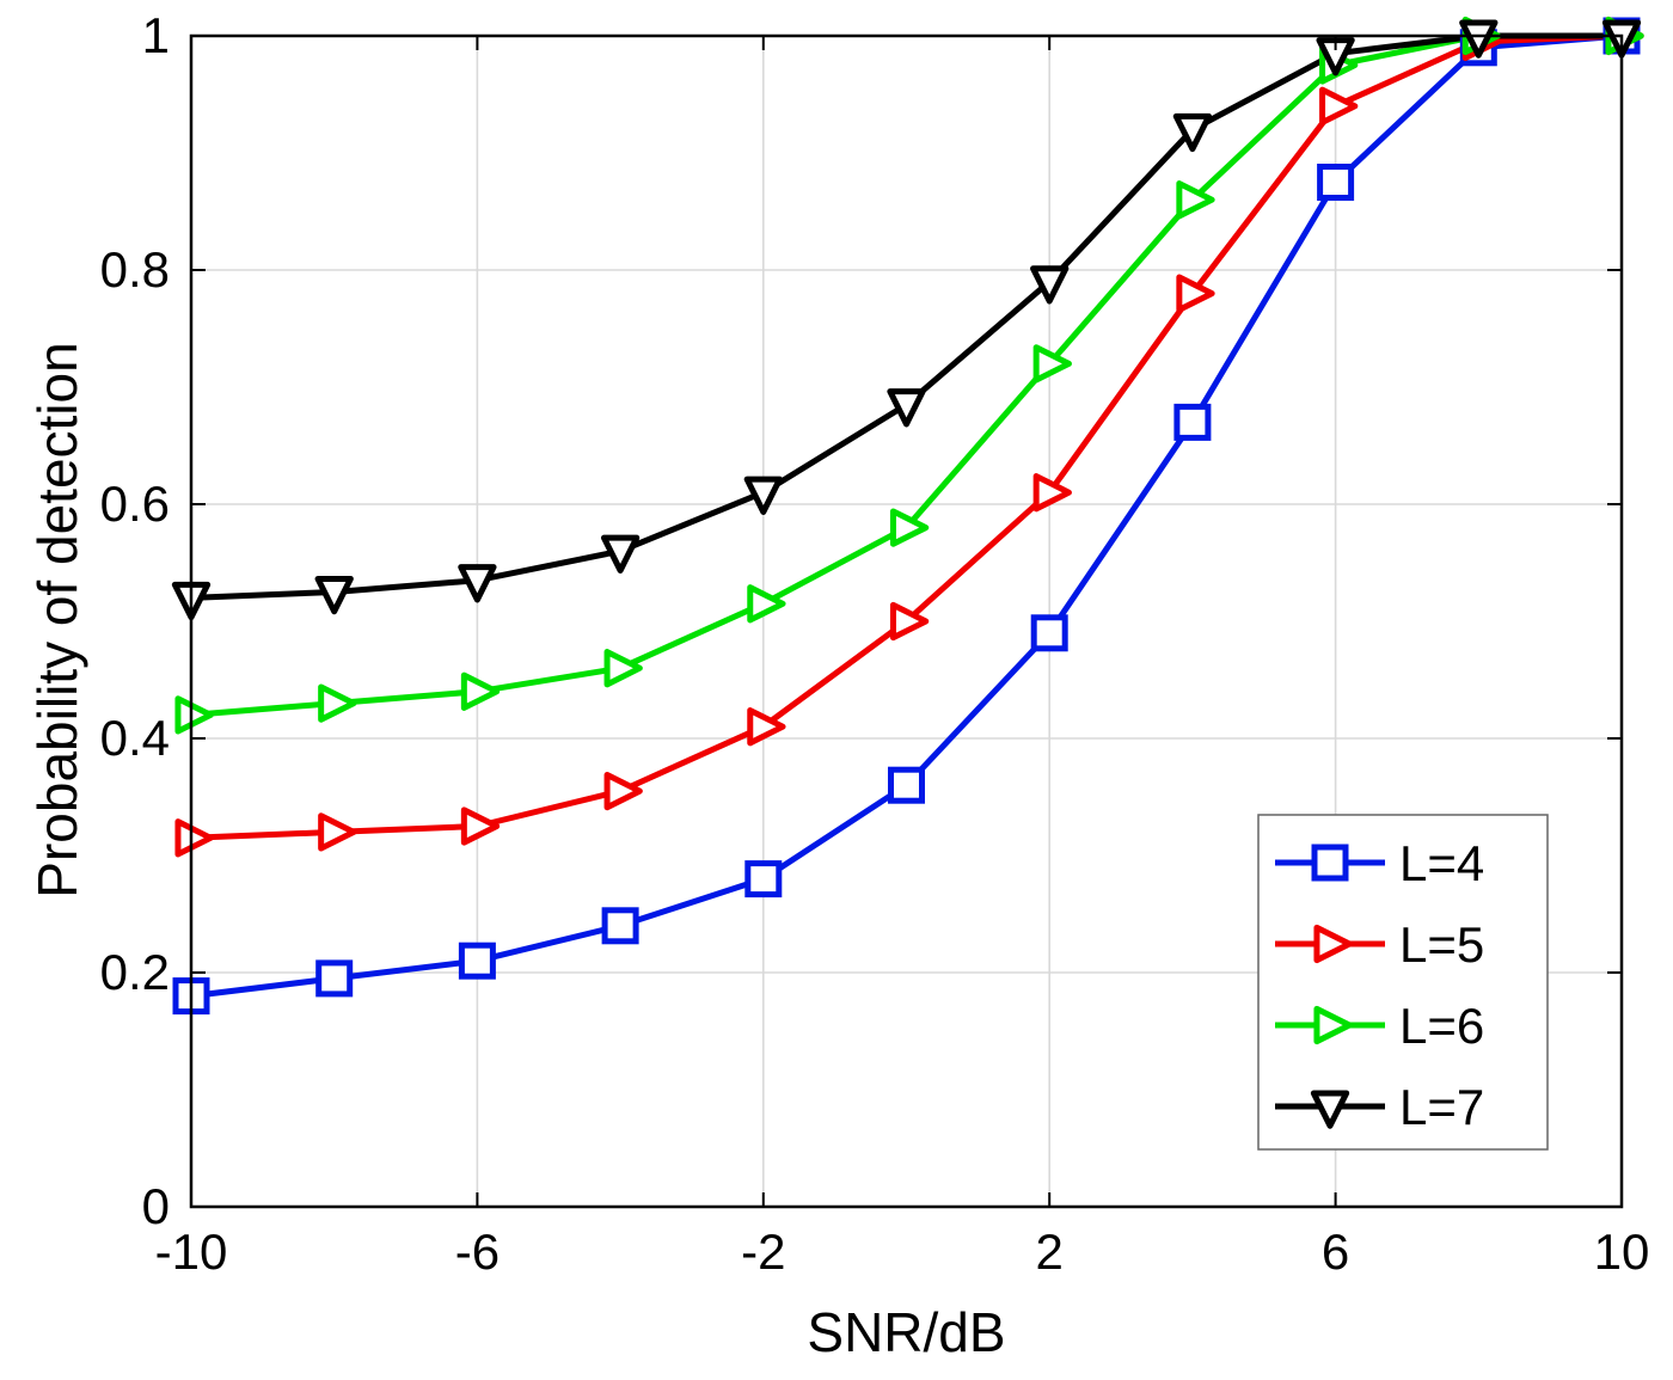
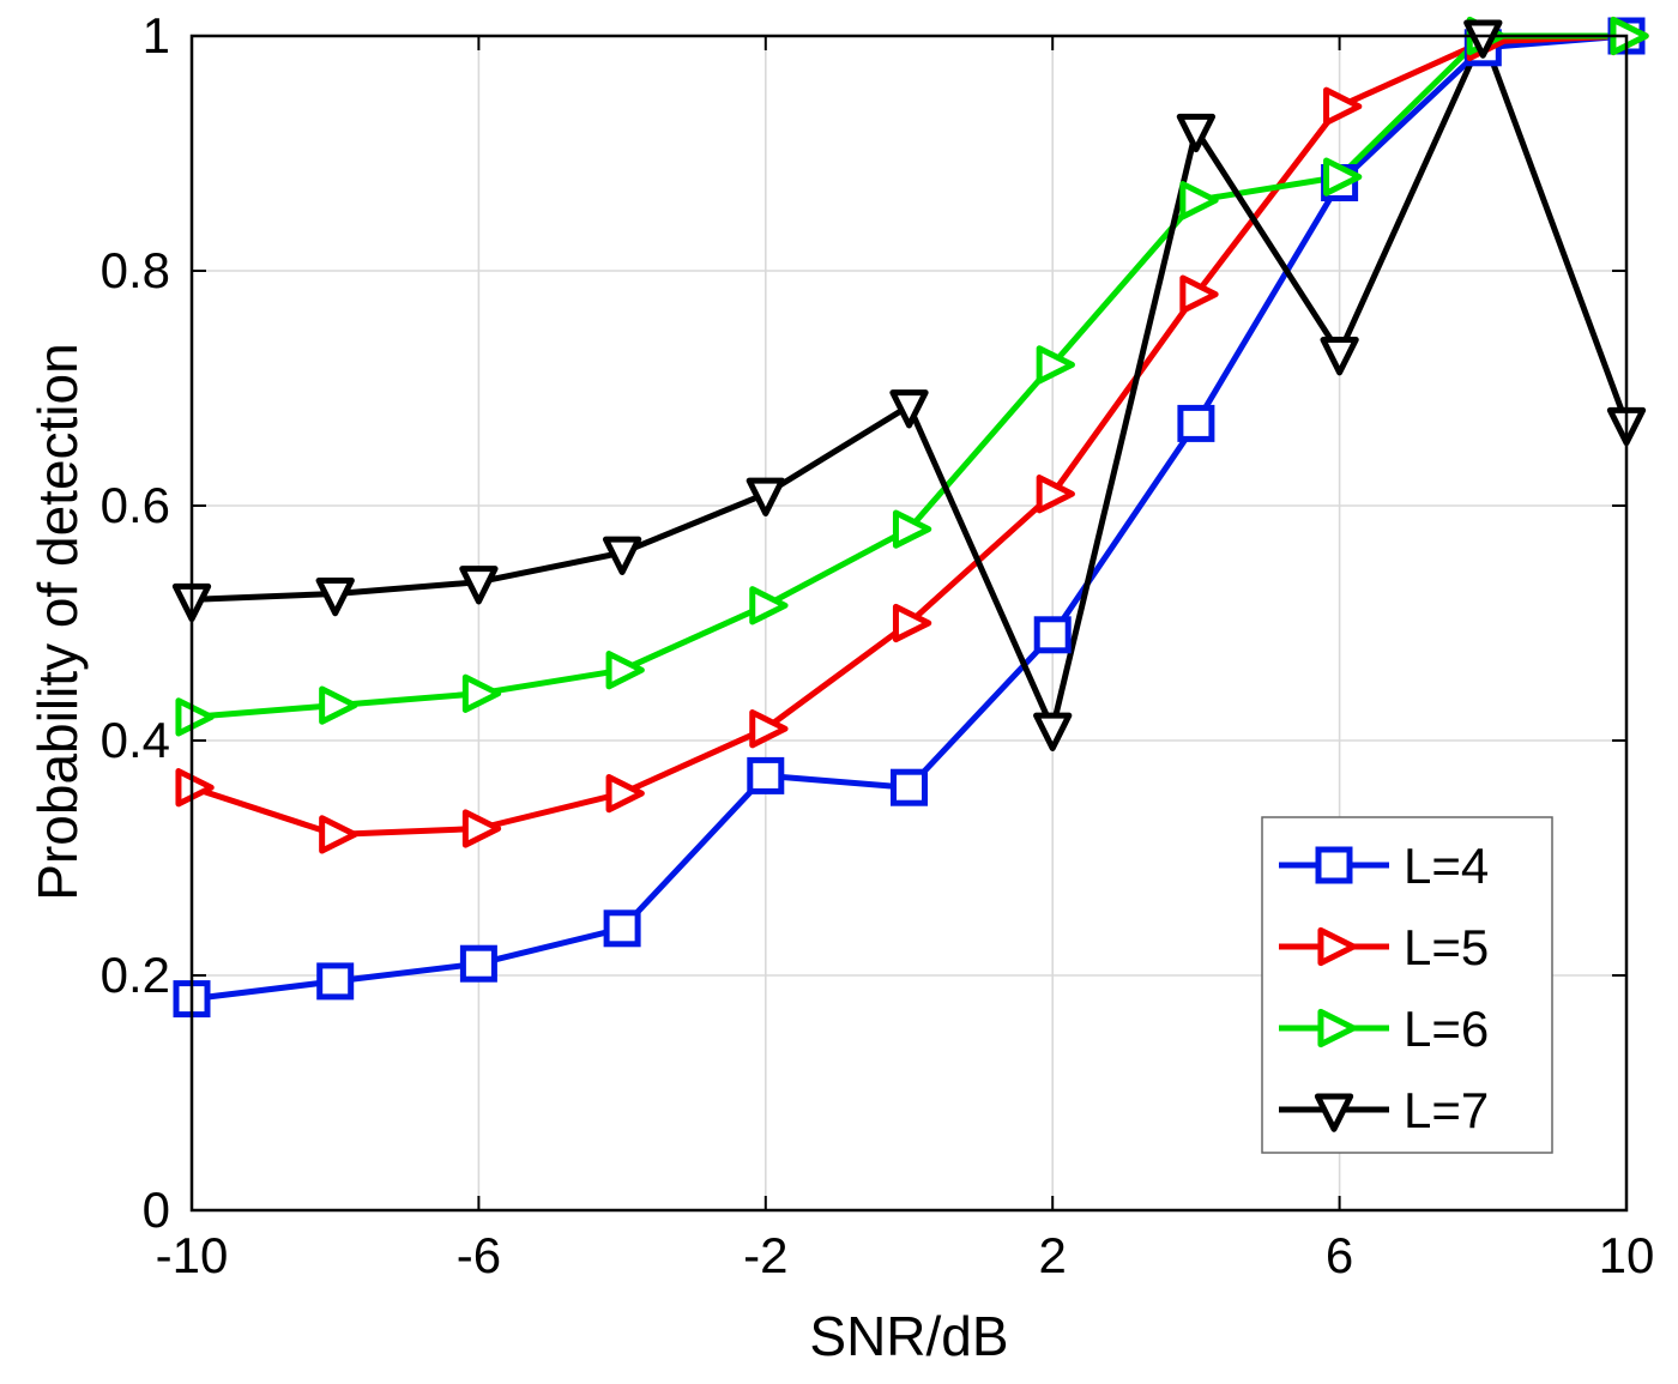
L=5/-10: 0.32 -> 0.36
L=4/-2: 0.28 -> 0.37
L=7/2: 0.79 -> 0.41
L=6/6: 0.97 -> 0.88
L=7/6: 0.98 -> 0.73
L=7/10: 1.00 -> 0.67
